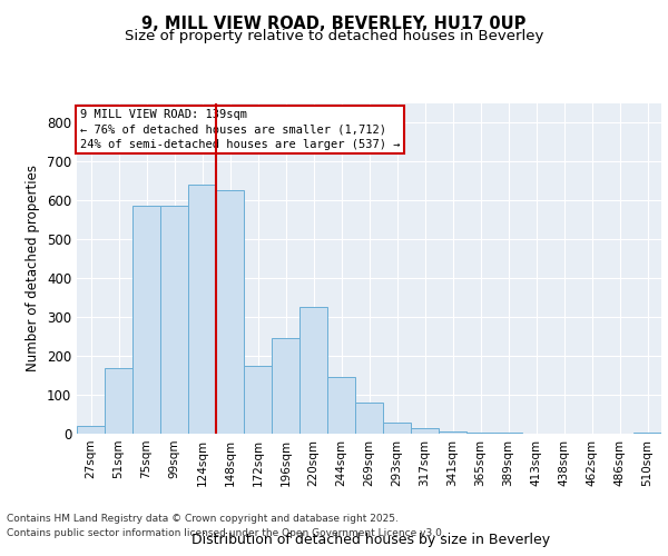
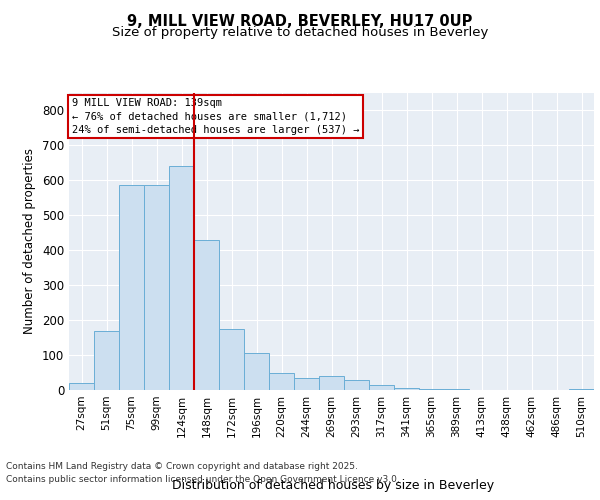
148sqm: 625 -> 430
196sqm: 245 -> 105
220sqm: 325 -> 50
244sqm: 145 -> 35
269sqm: 80 -> 40
